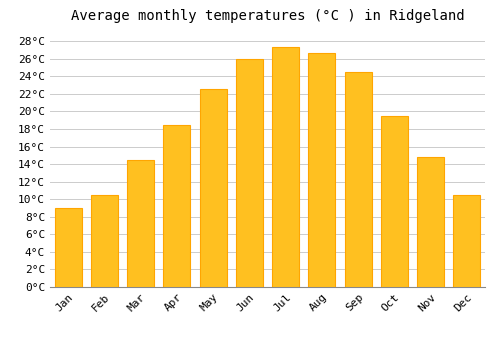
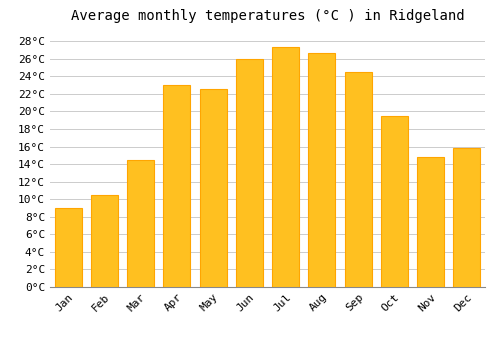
Apr: 18.5°C -> 23.0°C
Dec: 10.5°C -> 15.8°C
